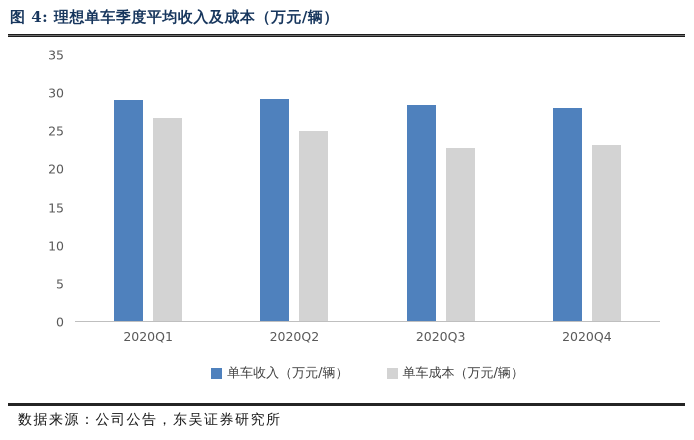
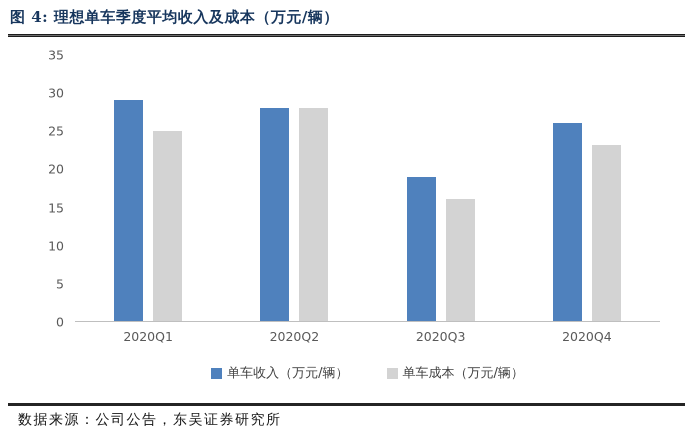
单车成本（万元/辆）/2020Q1: 27 -> 25
单车收入（万元/辆）/2020Q2: 29 -> 28
单车成本（万元/辆）/2020Q2: 25 -> 28
单车收入（万元/辆）/2020Q3: 28 -> 19
单车成本（万元/辆）/2020Q3: 23 -> 16
单车收入（万元/辆）/2020Q4: 28 -> 26
